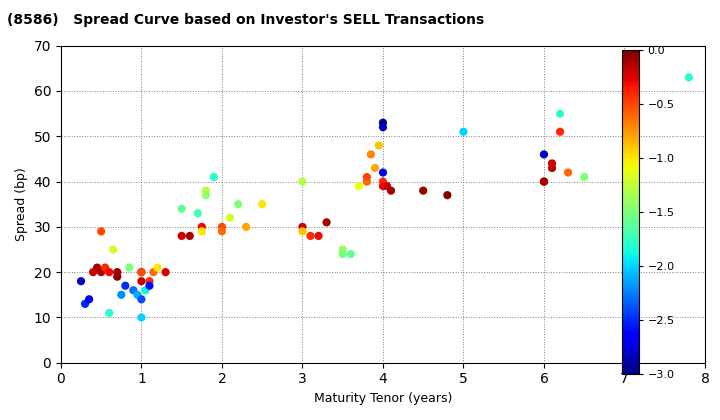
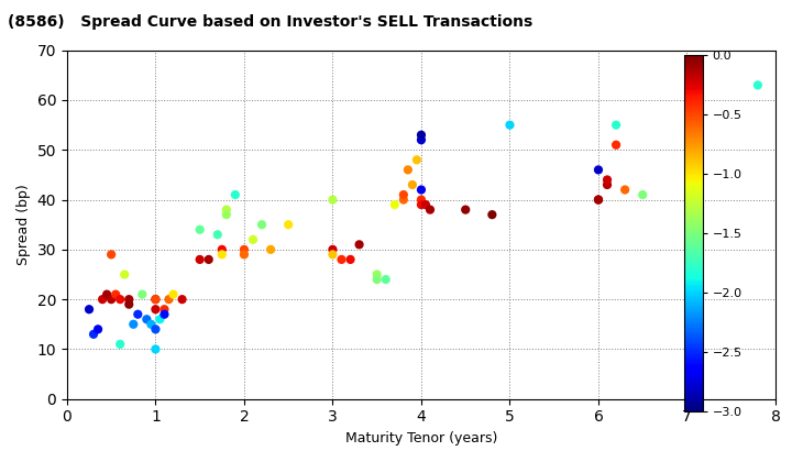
5: 51 -> 55
